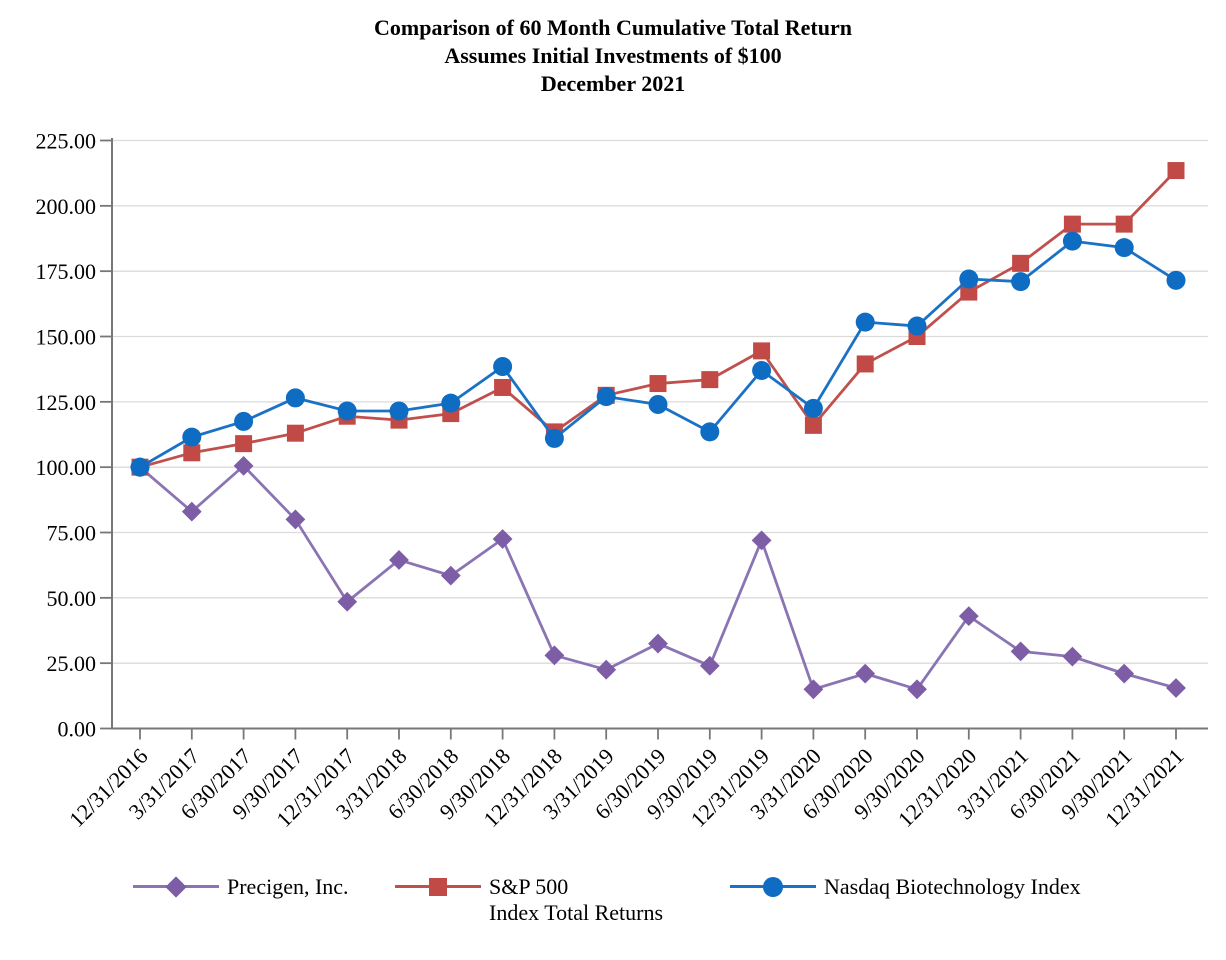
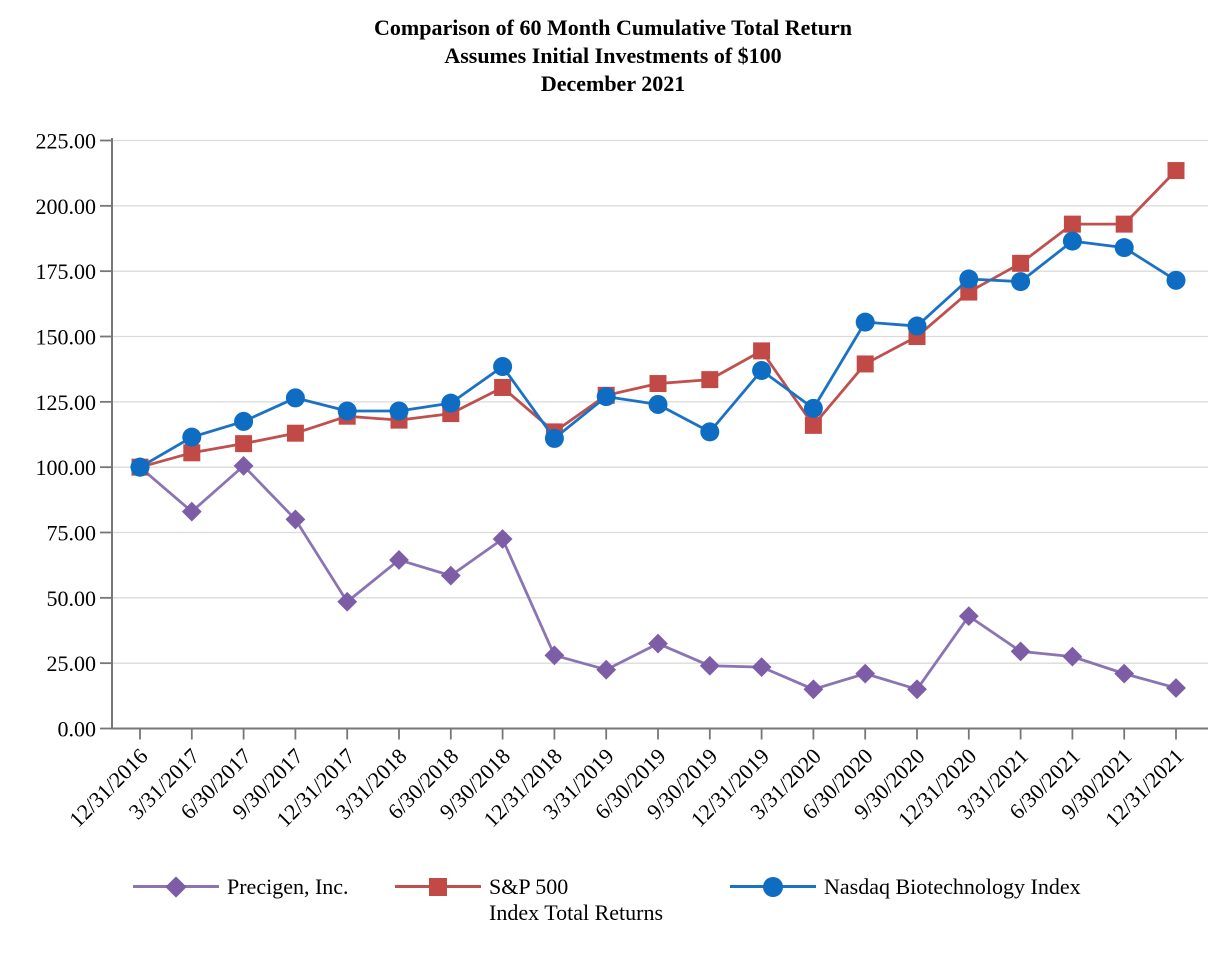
Precigen, Inc./12/31/2019: 72 -> 24
